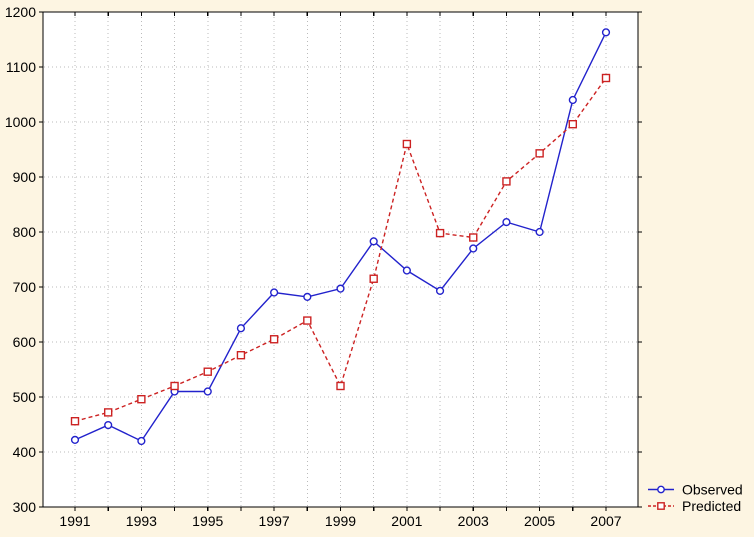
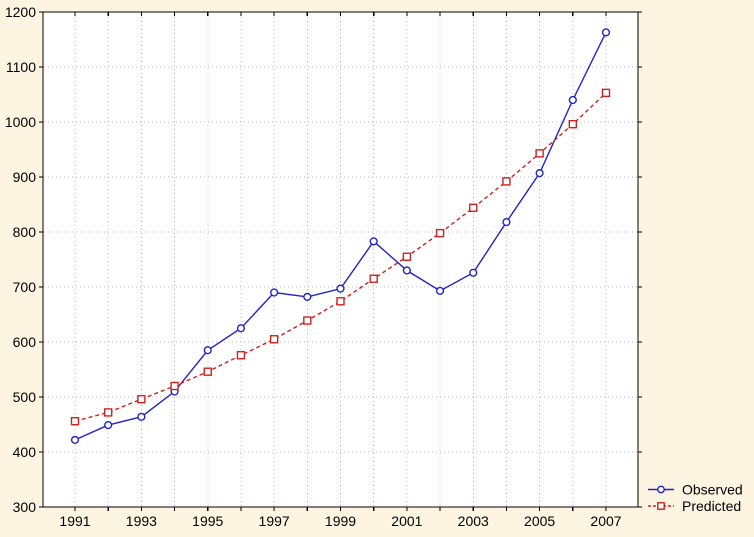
Observed/1993: 420 -> 460
Observed/1995: 510 -> 580
Predicted/1999: 520 -> 670
Predicted/2001: 960 -> 760
Observed/2003: 770 -> 730
Predicted/2003: 790 -> 840
Observed/2005: 800 -> 910
Predicted/2007: 1080 -> 1050
